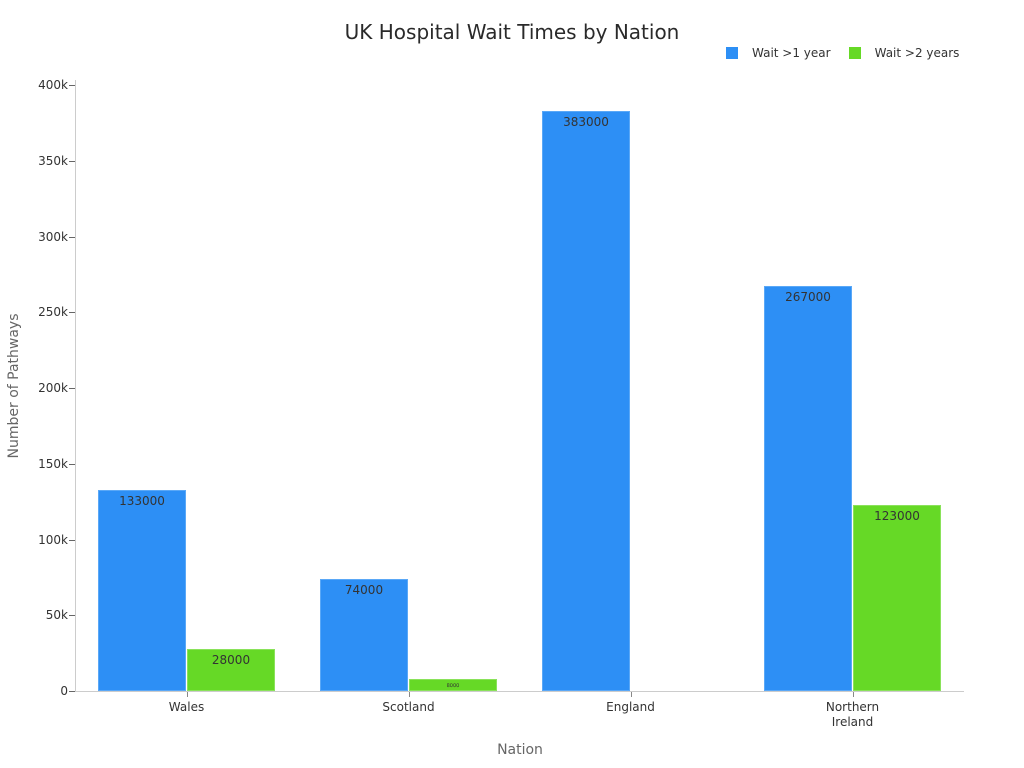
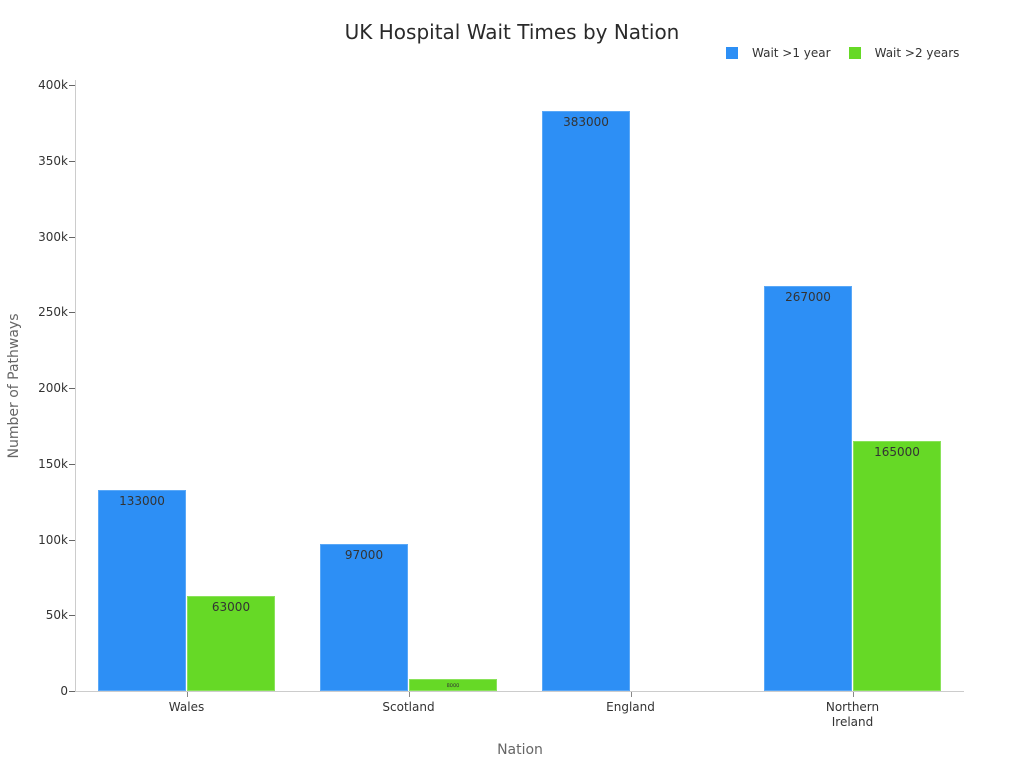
Wait >2 years/Wales: 28000 -> 63000
Wait >1 year/Scotland: 74000 -> 97000
Wait >2 years/Northern Ireland: 123000 -> 165000
